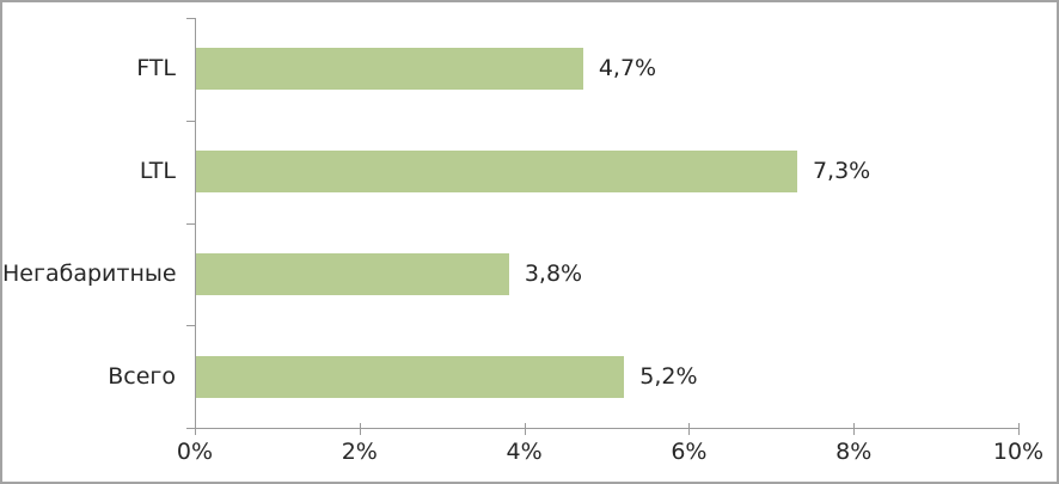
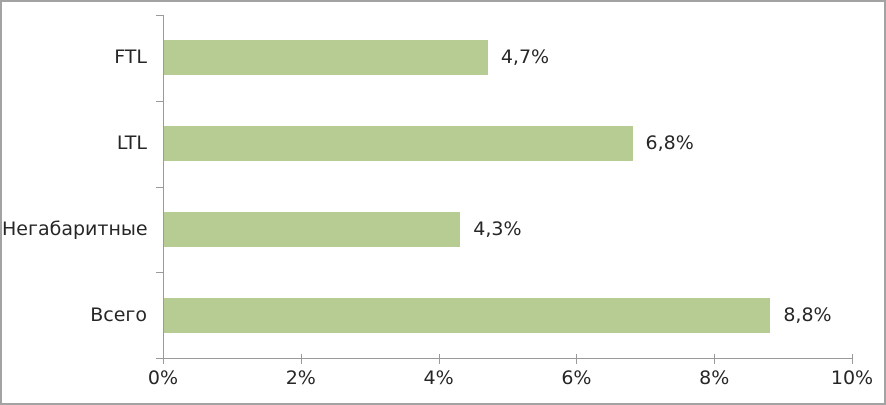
LTL: 7,3% -> 6,8%
Негабаритные: 3,8% -> 4,3%
Всего: 5,2% -> 8,8%
